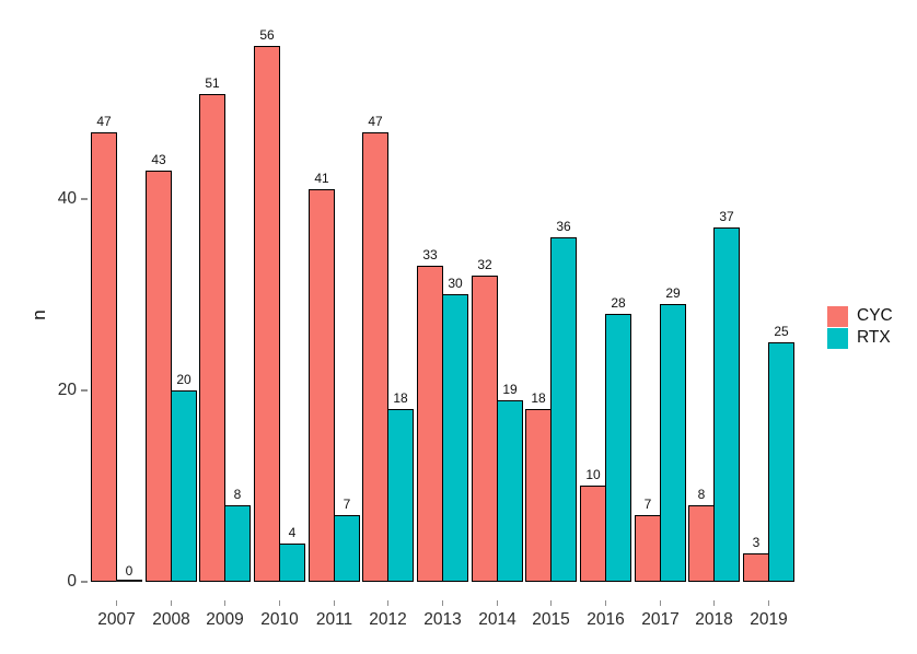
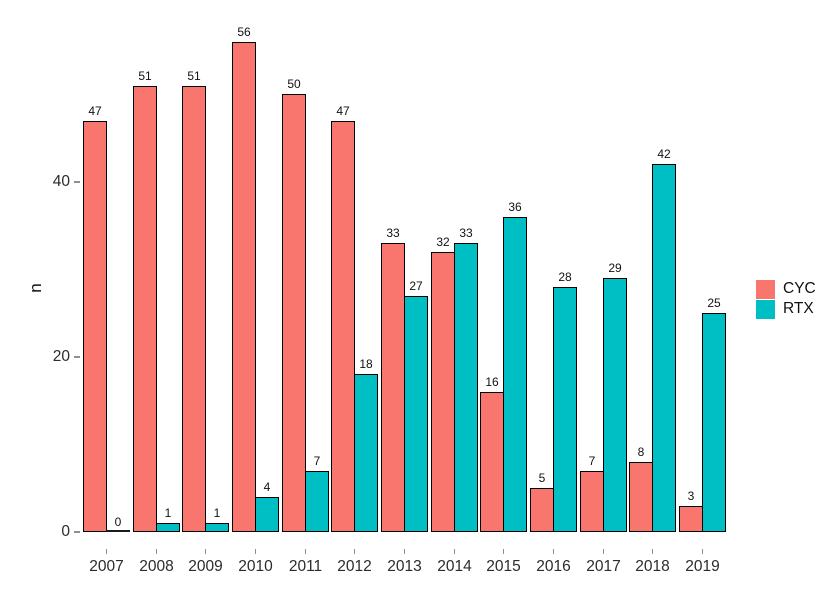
CYC/2008: 43 -> 51
RTX/2008: 20 -> 1
RTX/2009: 8 -> 1
CYC/2011: 41 -> 50
RTX/2013: 30 -> 27
RTX/2014: 19 -> 33
CYC/2015: 18 -> 16
CYC/2016: 10 -> 5
RTX/2018: 37 -> 42
